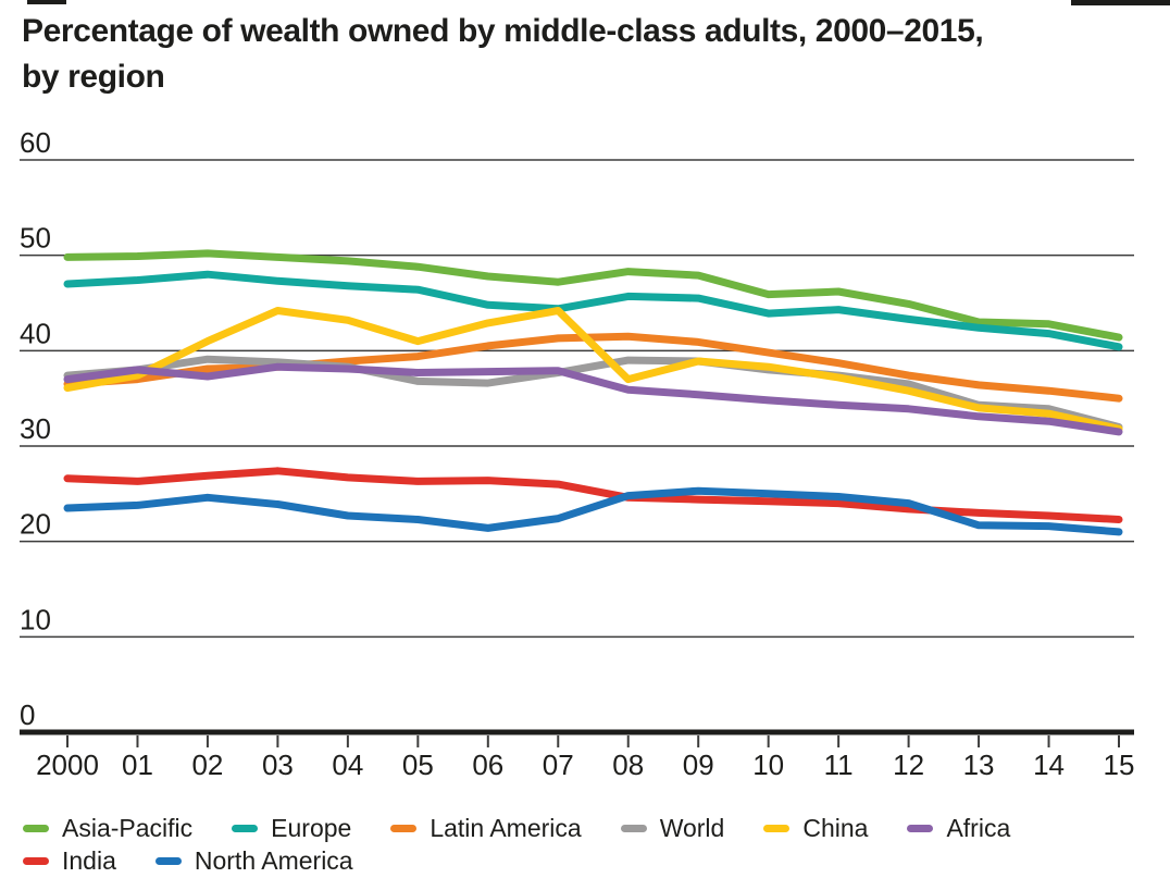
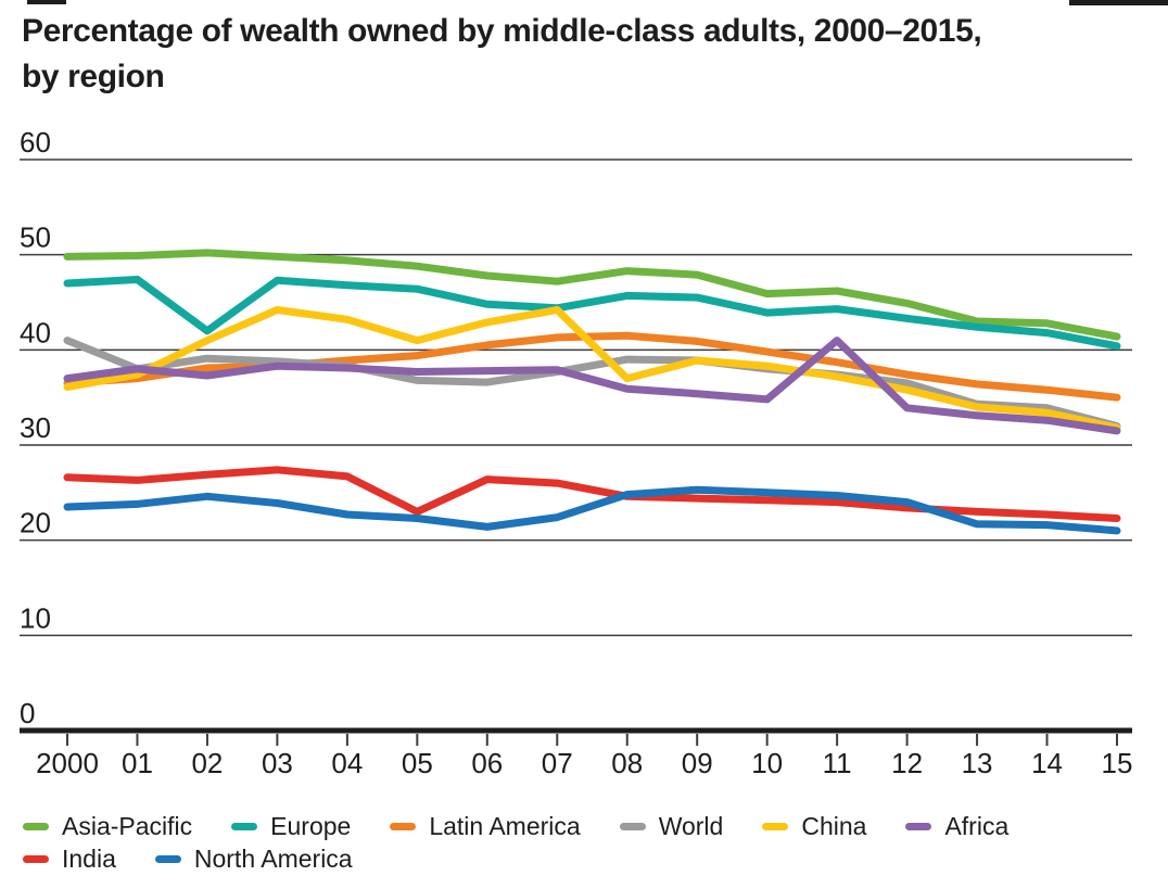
World/2000: 37 -> 41
Europe/02: 48 -> 42
India/05: 26 -> 23
Africa/11: 34 -> 41
